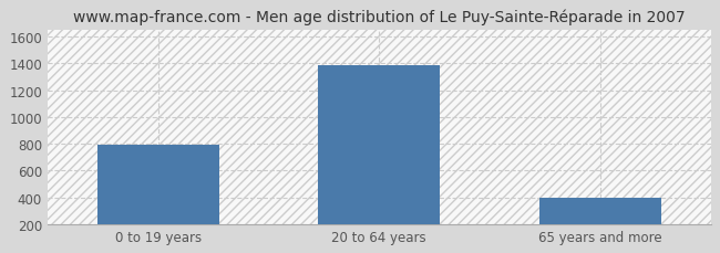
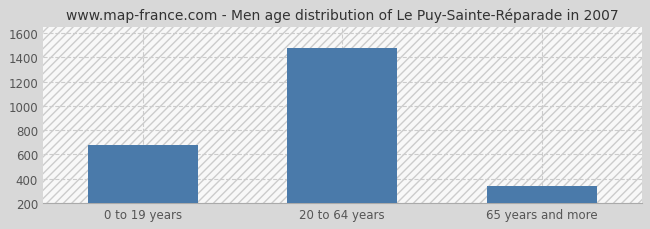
0 to 19 years: 790 -> 680
20 to 64 years: 1390 -> 1480
65 years and more: 400 -> 340
